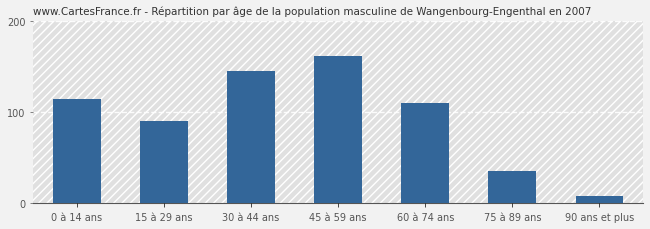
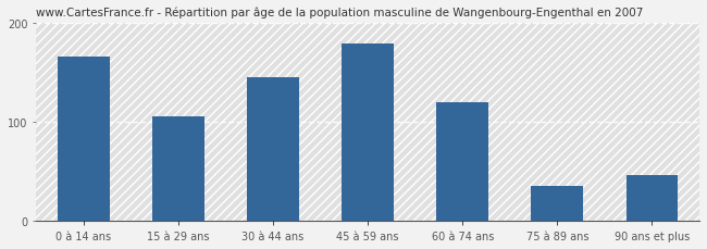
0 à 14 ans: 115 -> 166
15 à 29 ans: 90 -> 106
45 à 59 ans: 162 -> 180
60 à 74 ans: 110 -> 120
90 ans et plus: 8 -> 46
